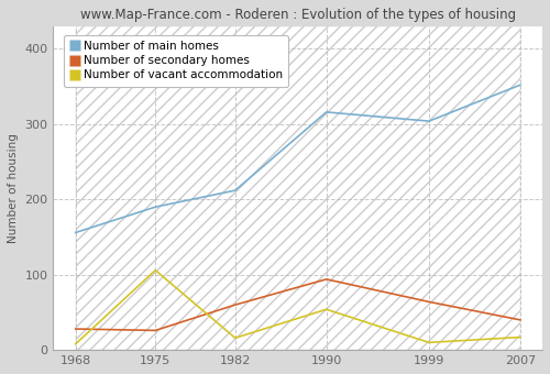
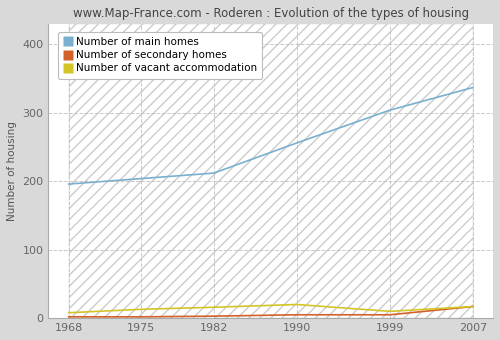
Number of main homes/1968: 156 -> 196
Number of secondary homes/1968: 28 -> 2
Number of main homes/1975: 190 -> 204
Number of secondary homes/1975: 26 -> 2
Number of vacant accommodation/1975: 106 -> 13
Number of secondary homes/1982: 60 -> 3
Number of main homes/1990: 316 -> 256
Number of secondary homes/1990: 94 -> 5
Number of vacant accommodation/1990: 54 -> 20
Number of secondary homes/1999: 64 -> 5
Number of main homes/2007: 352 -> 337
Number of secondary homes/2007: 40 -> 17
